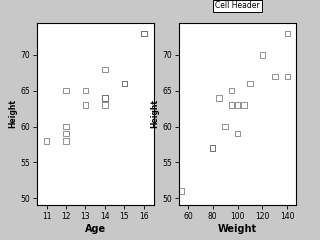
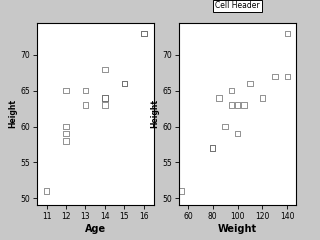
11: 58 -> 51
120: 70 -> 64
